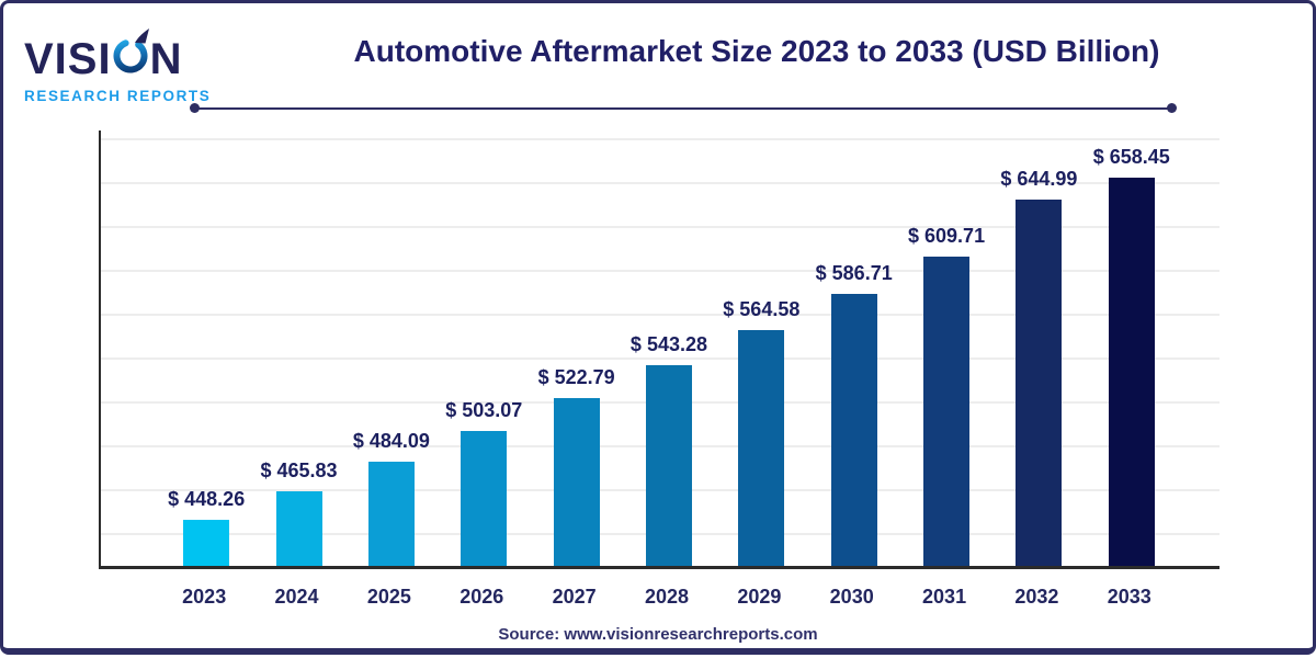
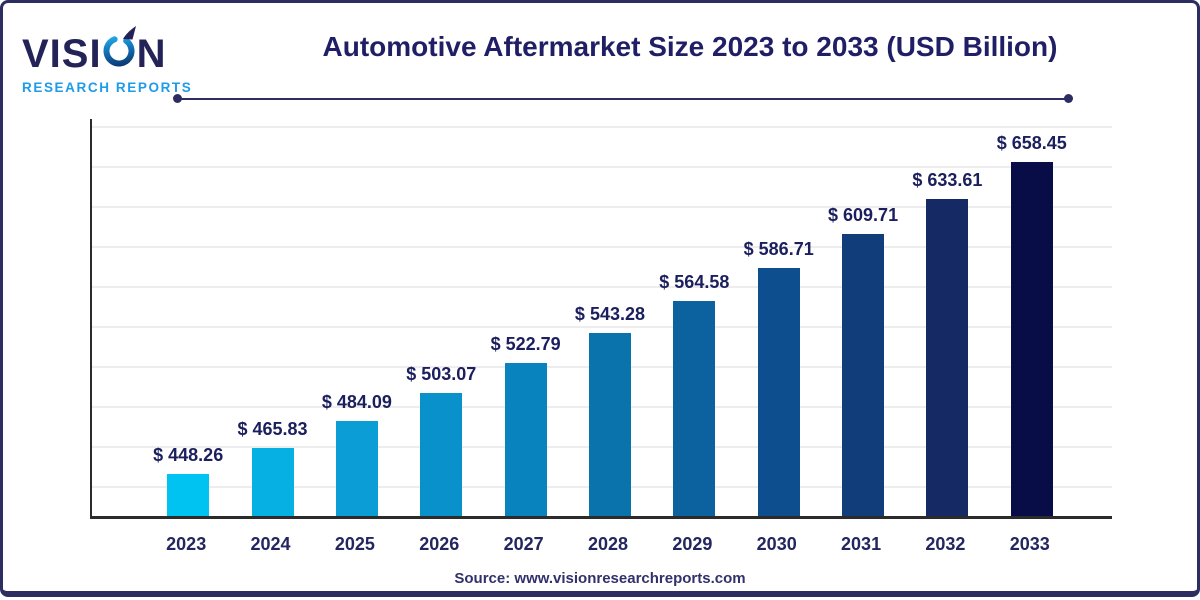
2032: 644.99 -> 633.61
